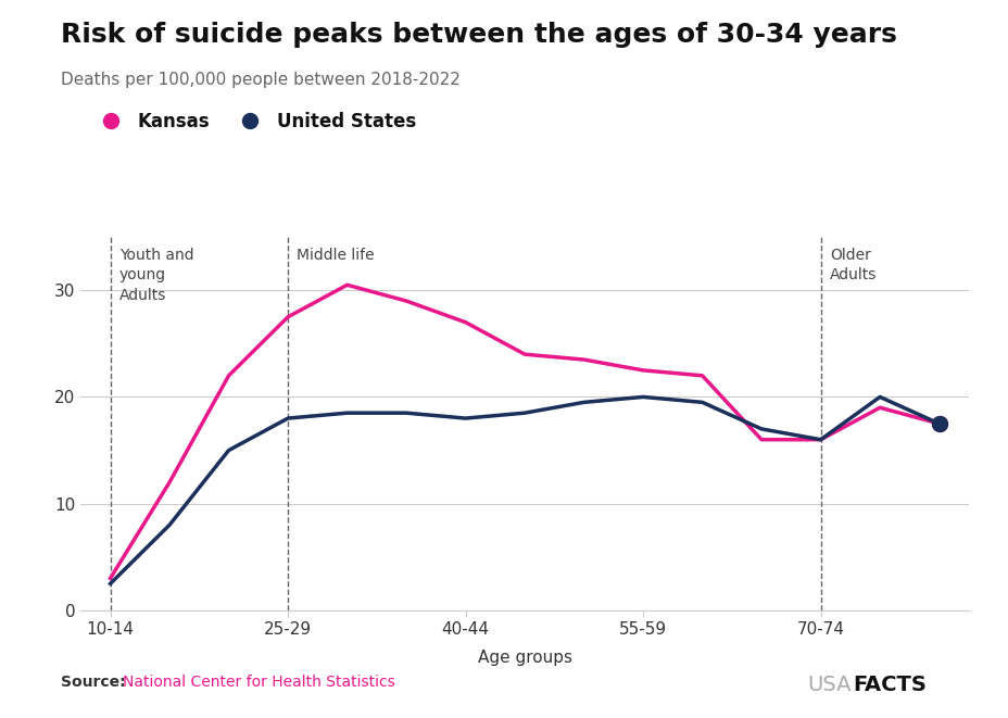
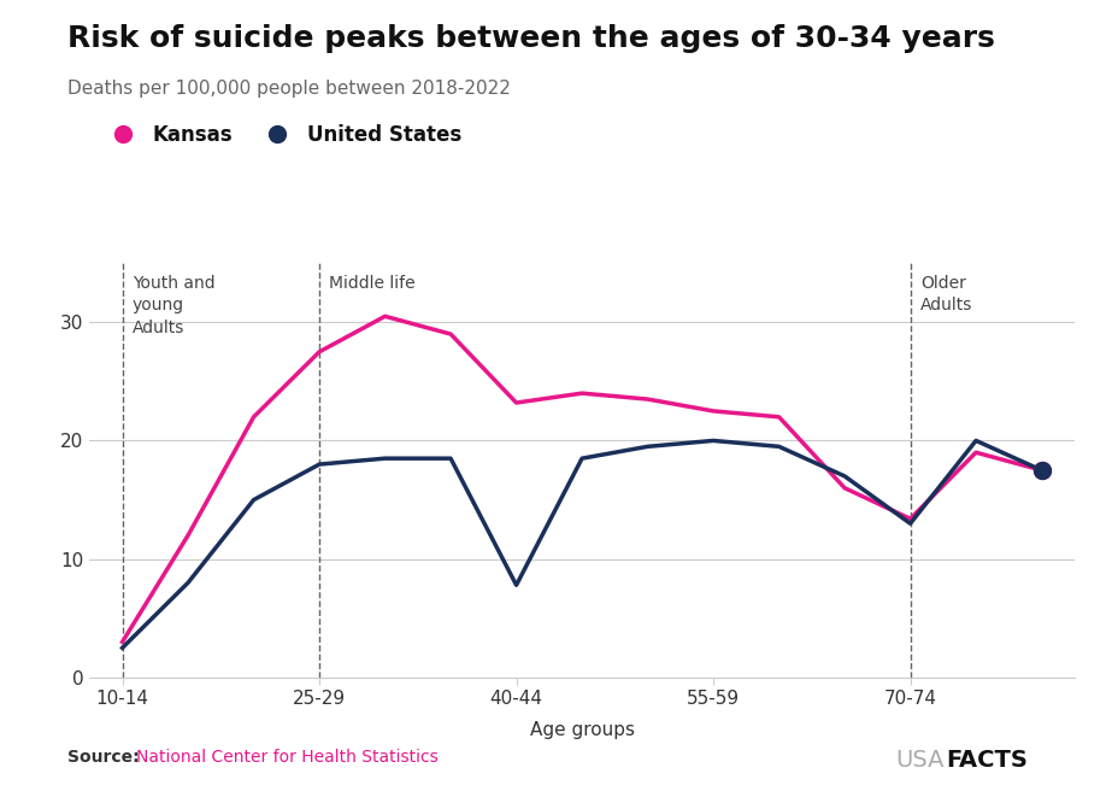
Kansas/40-44: 27.0 -> 23.2
United States/40-44: 18.0 -> 7.8
Kansas/70-74: 16.0 -> 13.4
United States/70-74: 16.0 -> 13.0
